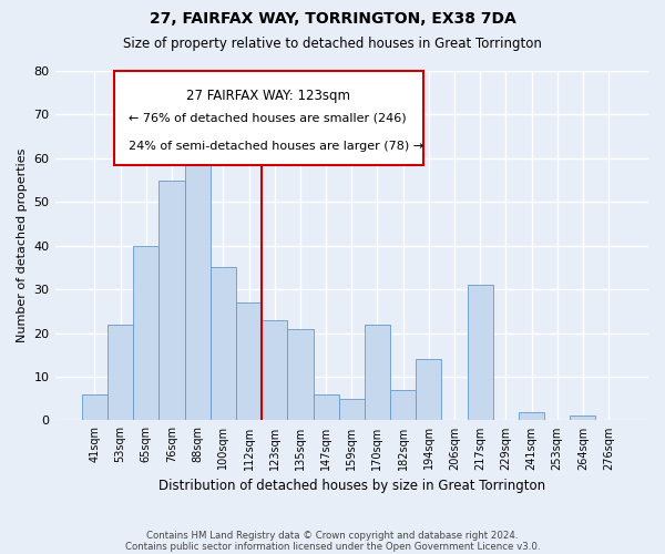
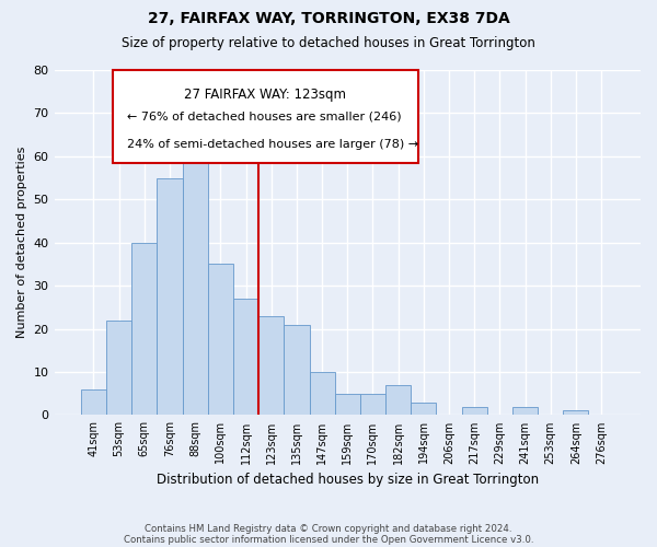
147sqm: 6 -> 10
170sqm: 22 -> 5
194sqm: 14 -> 3
217sqm: 31 -> 2
